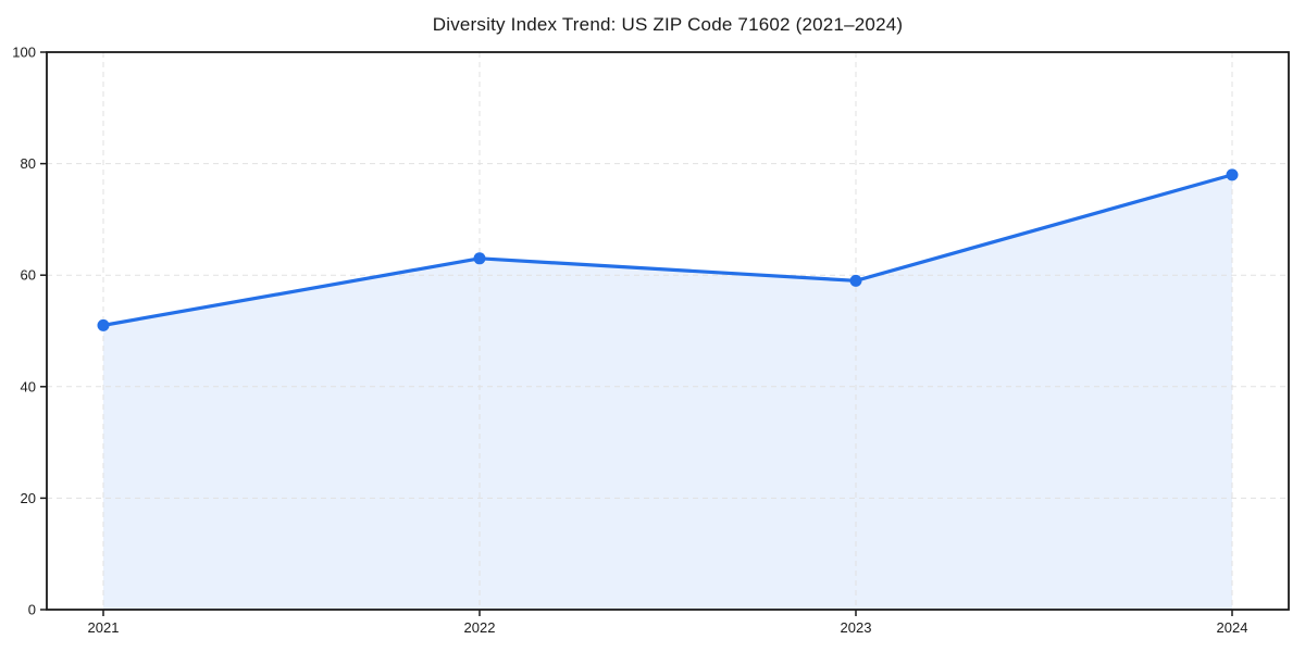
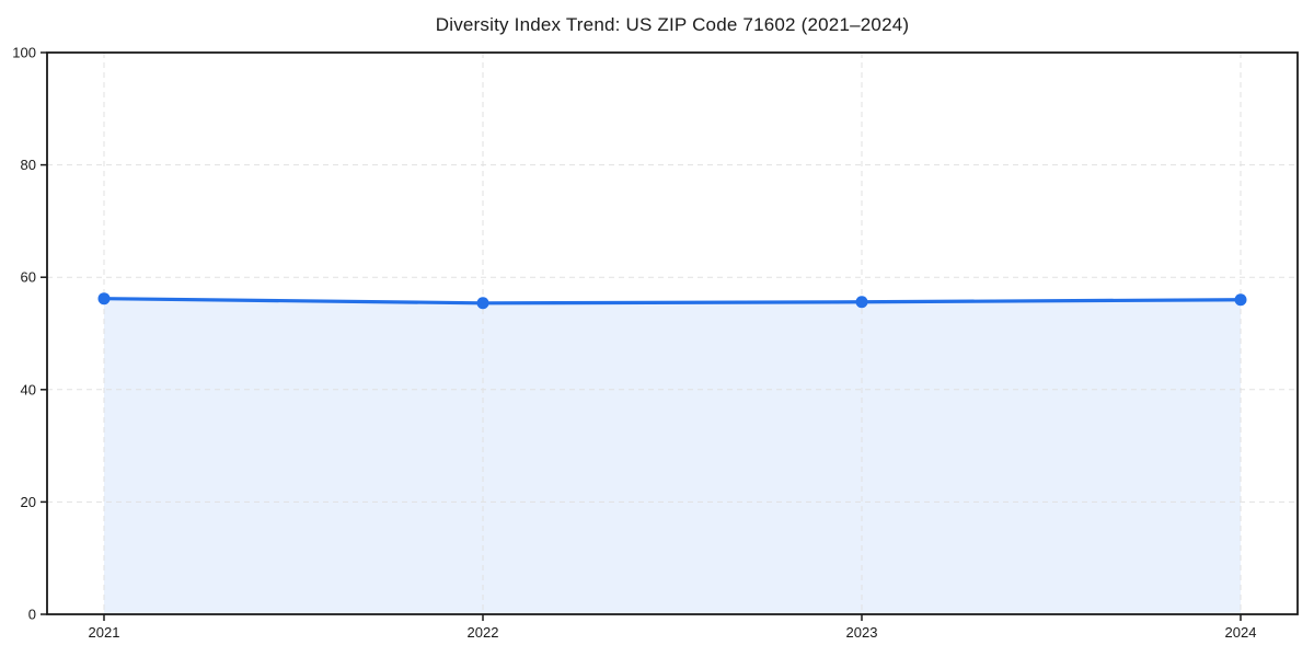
2021: 51 -> 56
2022: 63 -> 55
2023: 59 -> 56
2024: 78 -> 56
